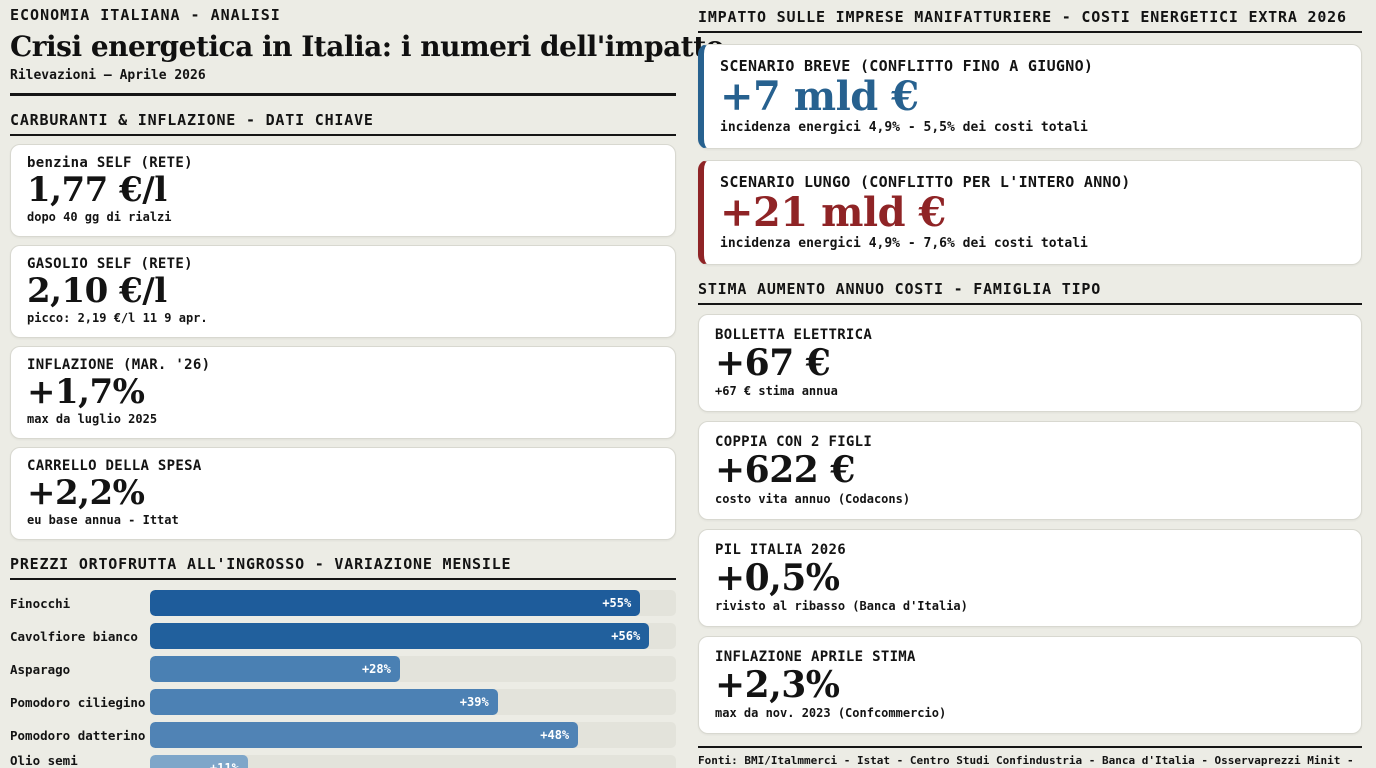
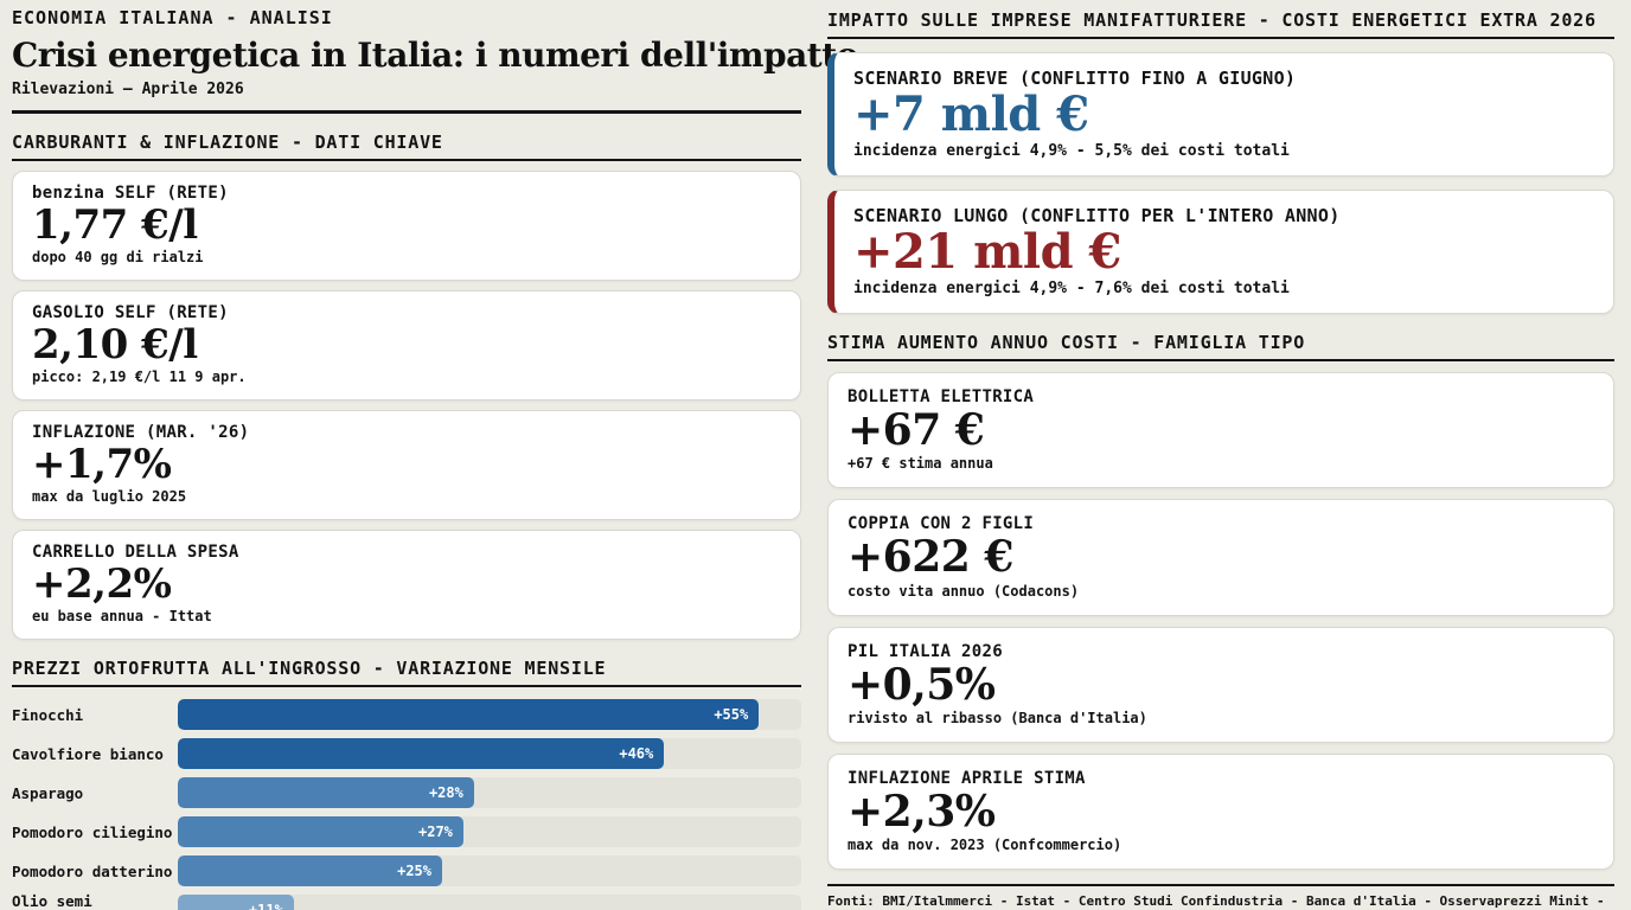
Cavolfiore bianco: +56% -> +46%
Pomodoro ciliegino: +39% -> +27%
Pomodoro datterino: +48% -> +25%
